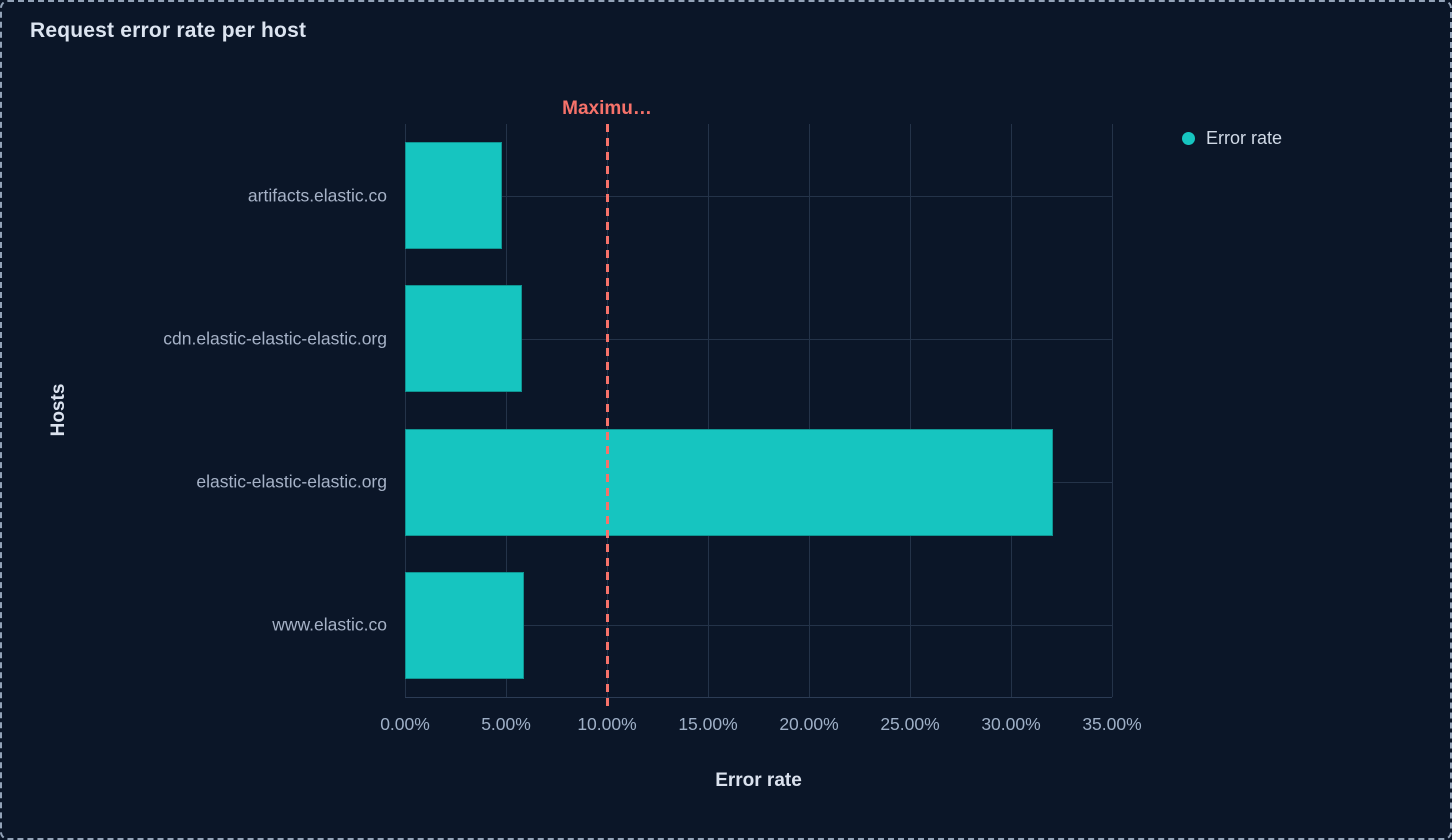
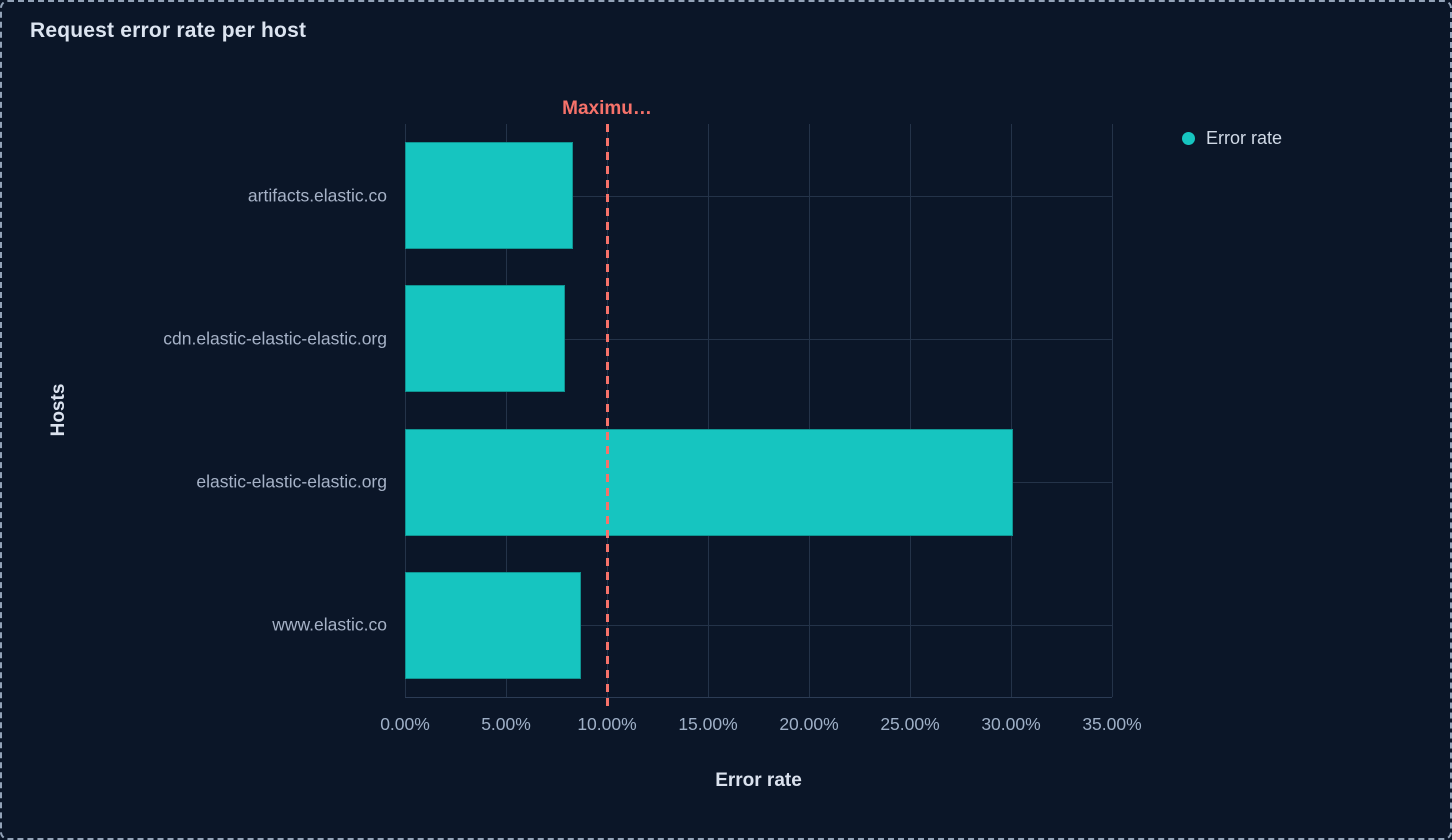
artifacts.elastic.co: 4.8% -> 8.3%
cdn.elastic-elastic-elastic.org: 5.8% -> 7.9%
elastic-elastic-elastic.org: 32.1% -> 30.1%
www.elastic.co: 5.9% -> 8.7%
